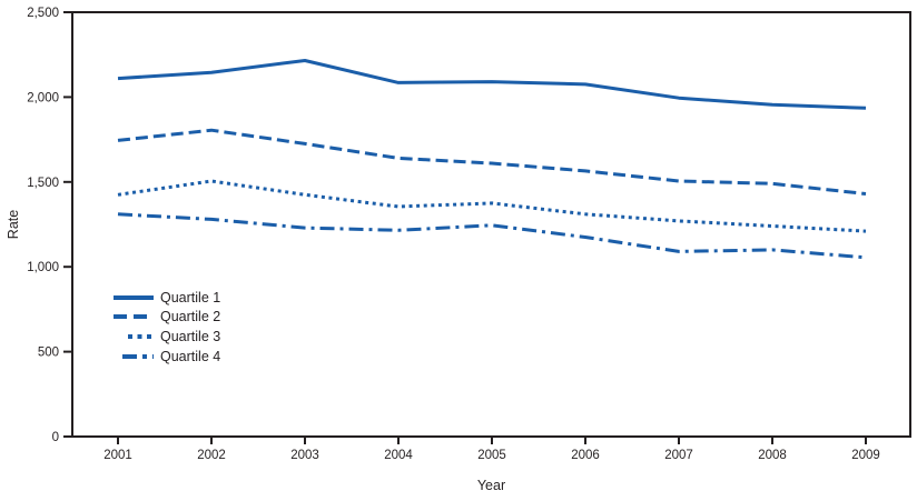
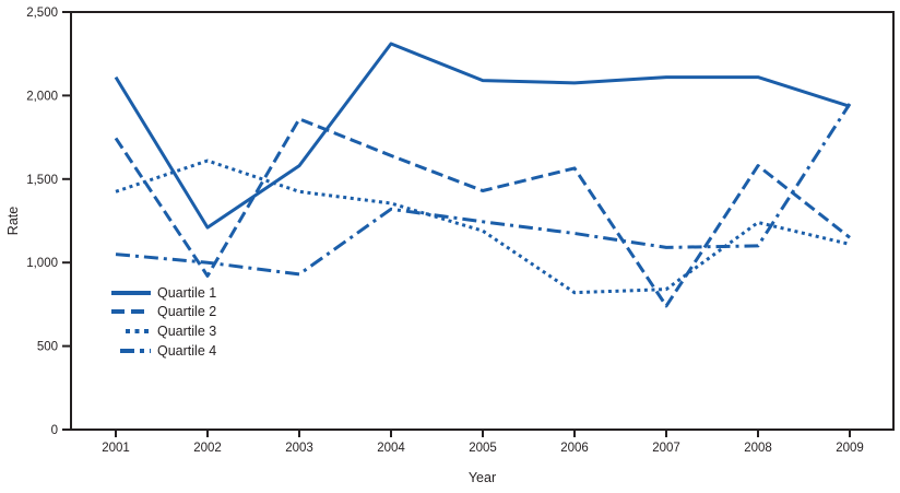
Quartile 4/2001: 1310 -> 1050
Quartile 1/2002: 2140 -> 1210
Quartile 2/2002: 1800 -> 920
Quartile 3/2002: 1500 -> 1610
Quartile 4/2002: 1280 -> 1000
Quartile 1/2003: 2220 -> 1580
Quartile 2/2003: 1720 -> 1860
Quartile 4/2003: 1230 -> 930
Quartile 1/2004: 2080 -> 2310
Quartile 4/2004: 1220 -> 1320
Quartile 2/2005: 1610 -> 1430
Quartile 3/2005: 1380 -> 1190
Quartile 3/2006: 1310 -> 820
Quartile 1/2007: 2000 -> 2110
Quartile 2/2007: 1500 -> 740
Quartile 3/2007: 1270 -> 840
Quartile 1/2008: 1960 -> 2110
Quartile 2/2008: 1490 -> 1580
Quartile 2/2009: 1430 -> 1150
Quartile 3/2009: 1210 -> 1110
Quartile 4/2009: 1060 -> 1950
